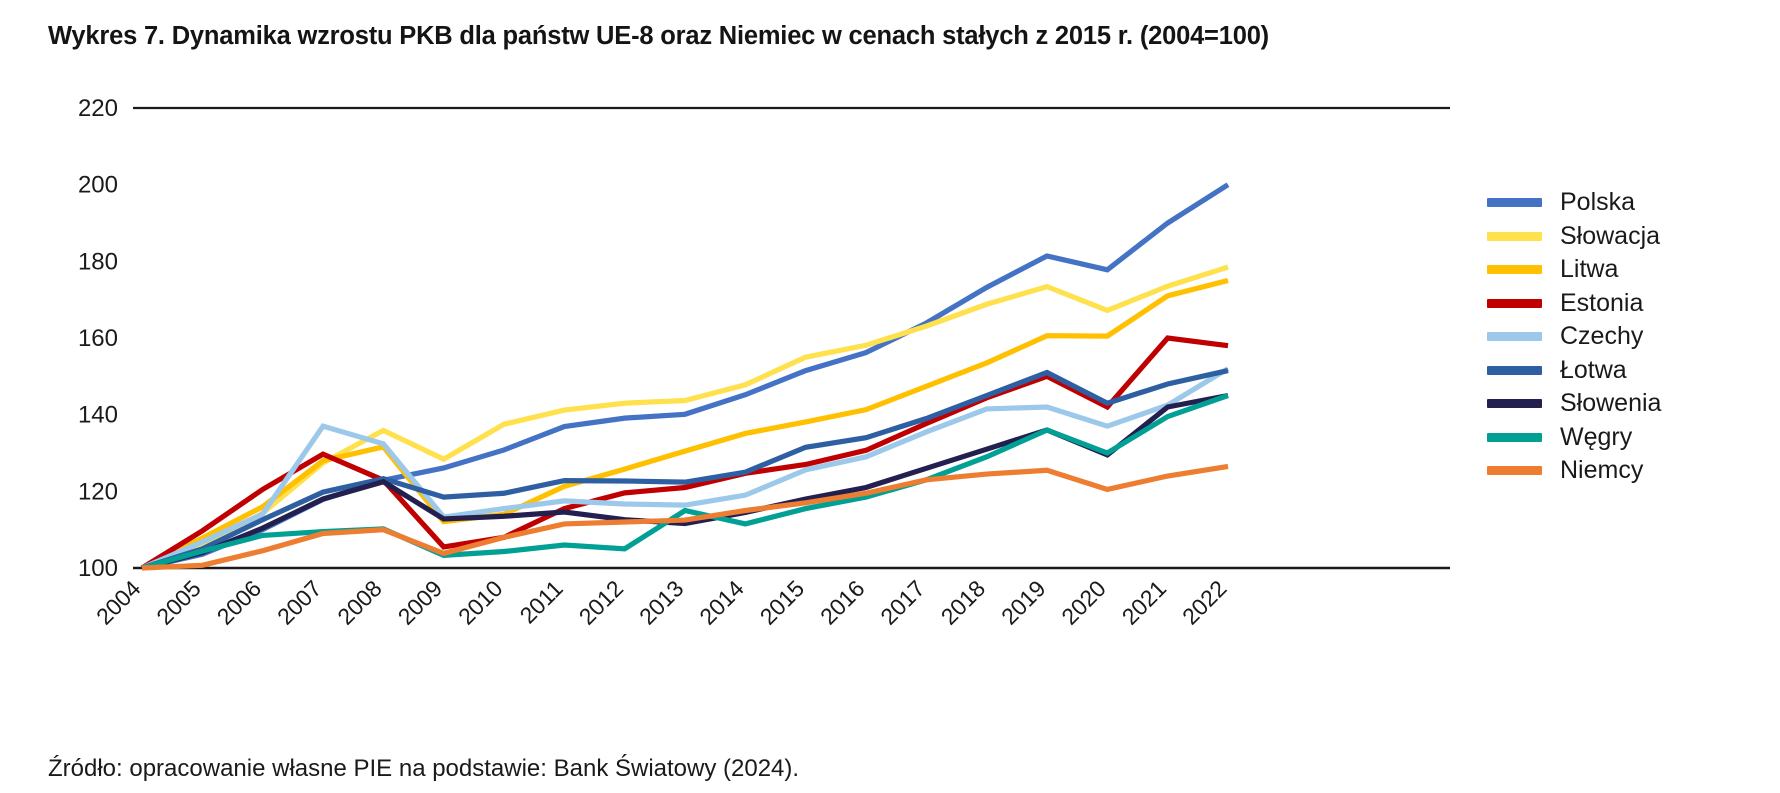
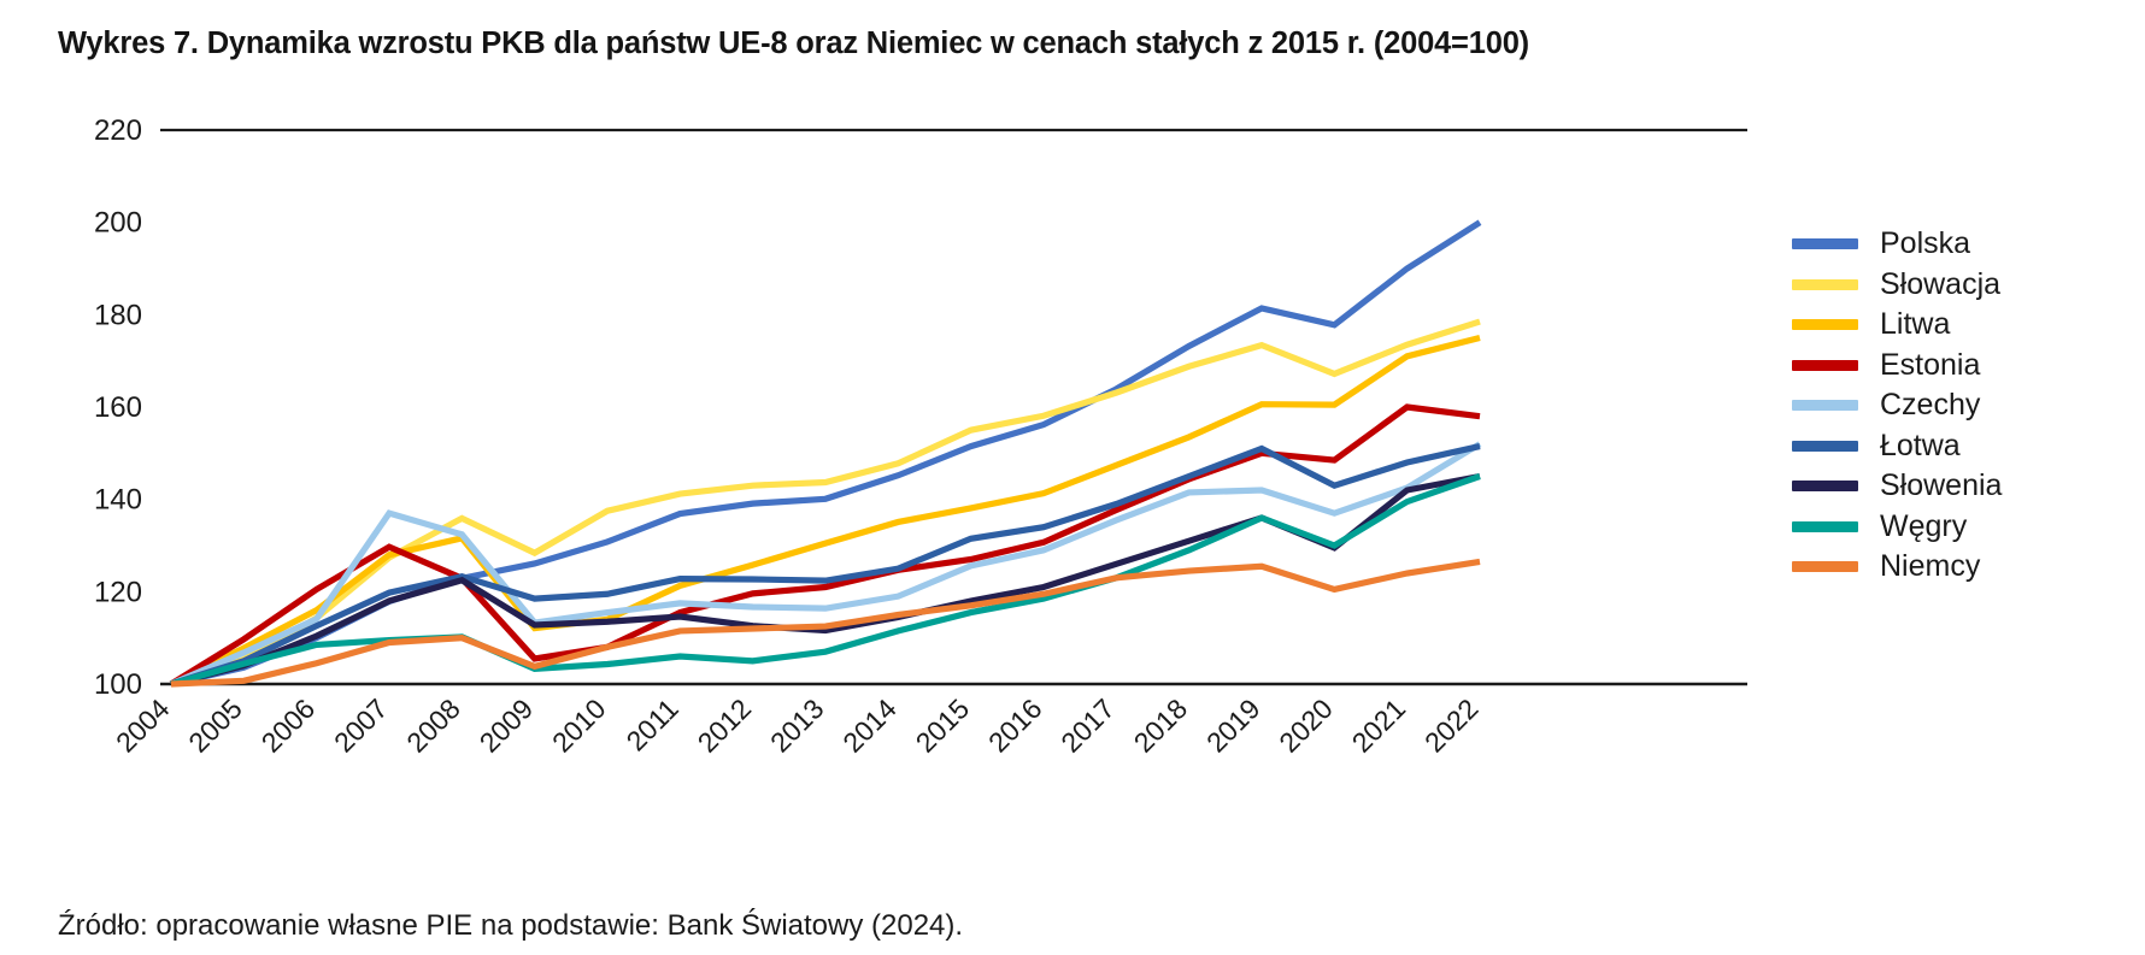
Węgry/2013: 115 -> 107
Estonia/2020: 142 -> 148
